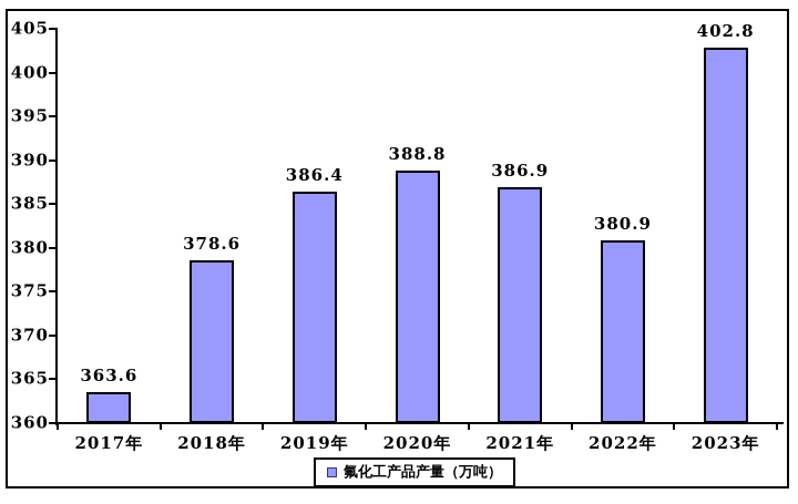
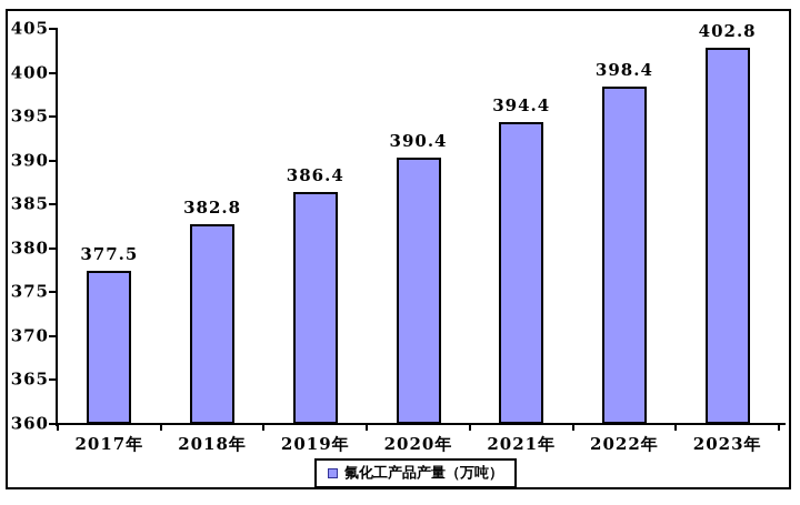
2017年: 363.6 -> 377.5
2018年: 378.6 -> 382.8
2020年: 388.8 -> 390.4
2021年: 386.9 -> 394.4
2022年: 380.9 -> 398.4
